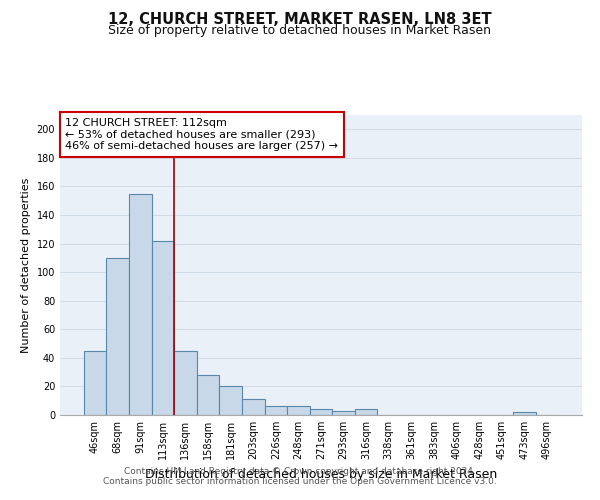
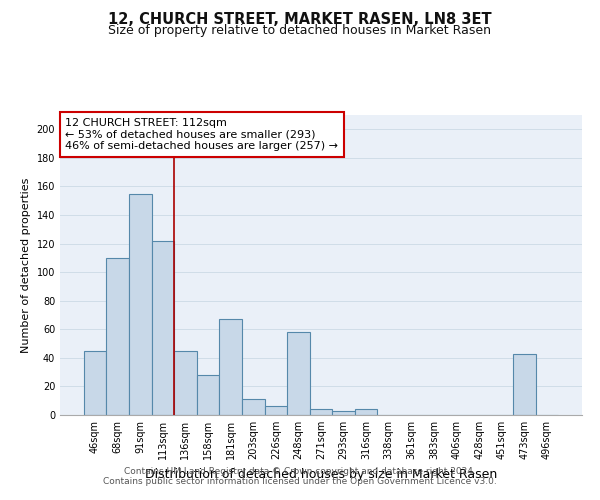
181sqm: 20 -> 67
248sqm: 6 -> 58
473sqm: 2 -> 43
